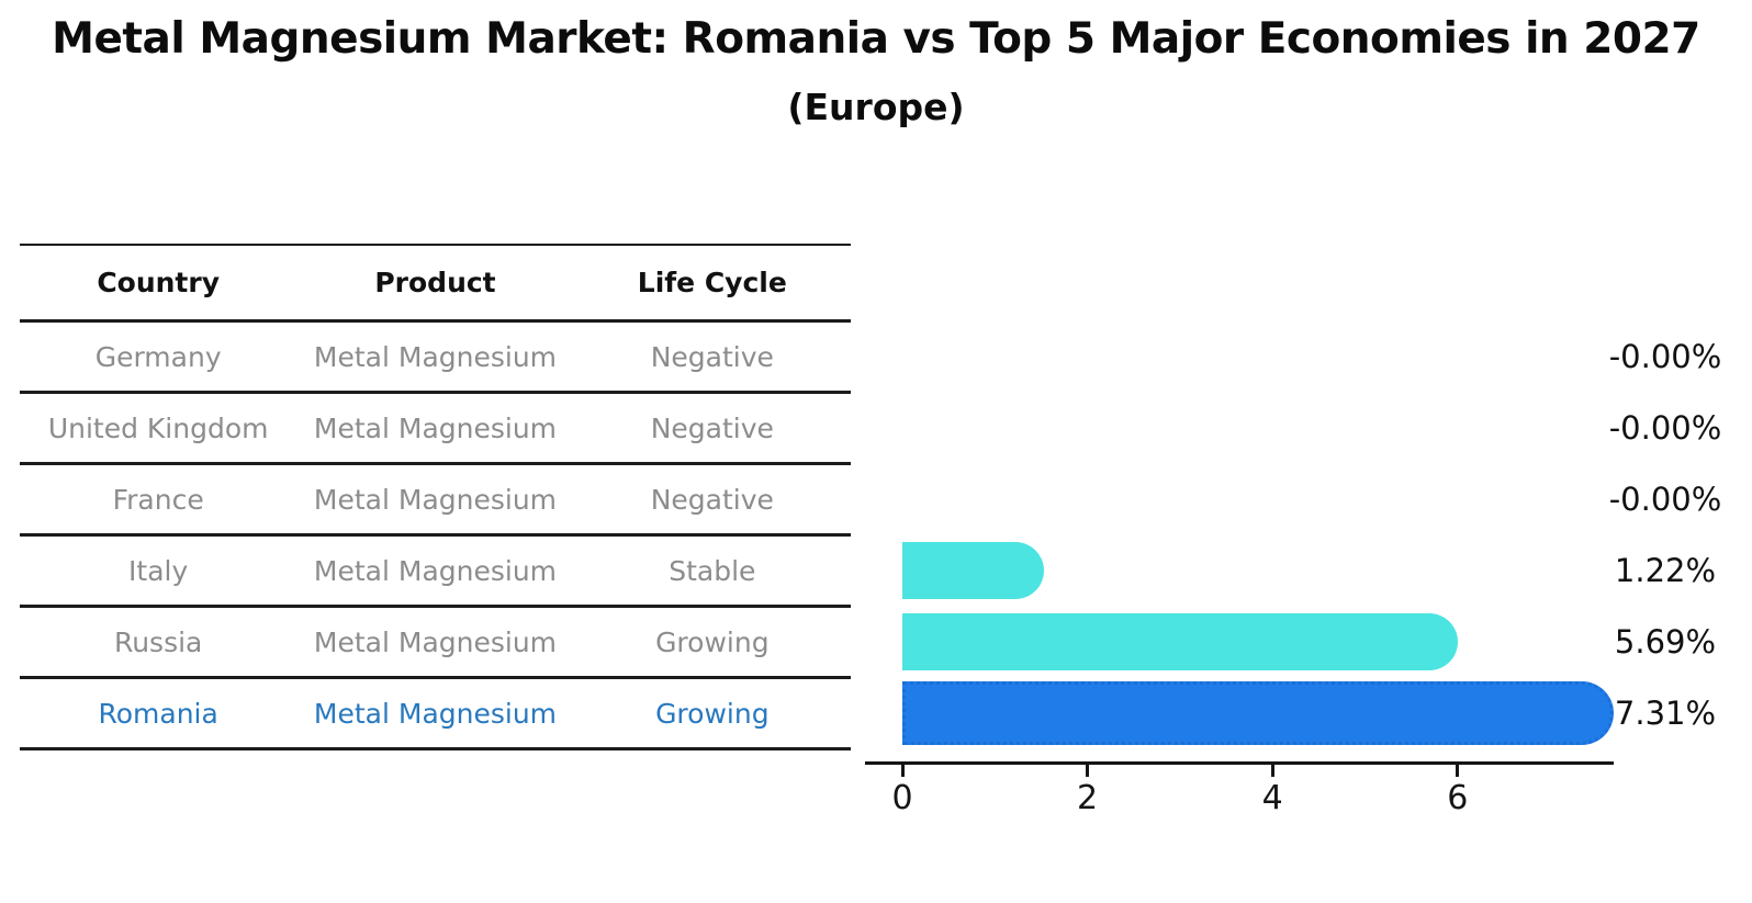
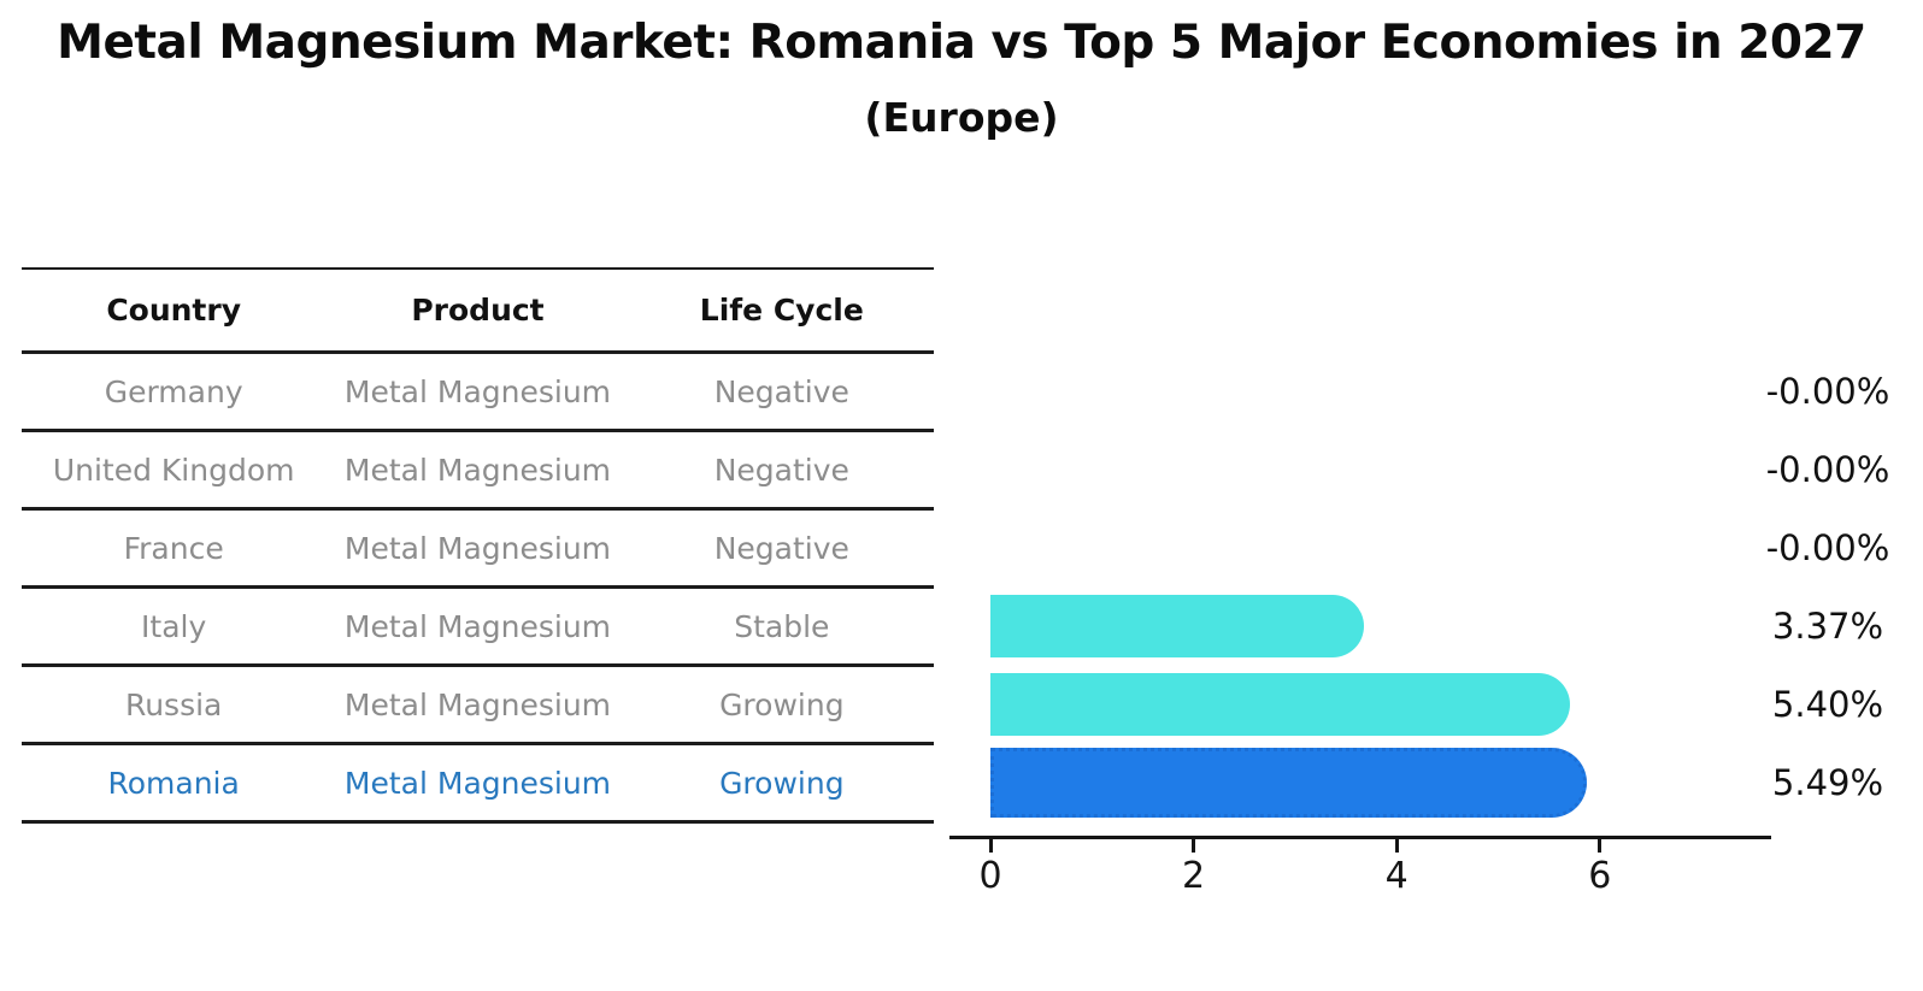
Italy: 1.22% -> 3.37%
Russia: 5.69% -> 5.40%
Romania: 7.31% -> 5.49%
